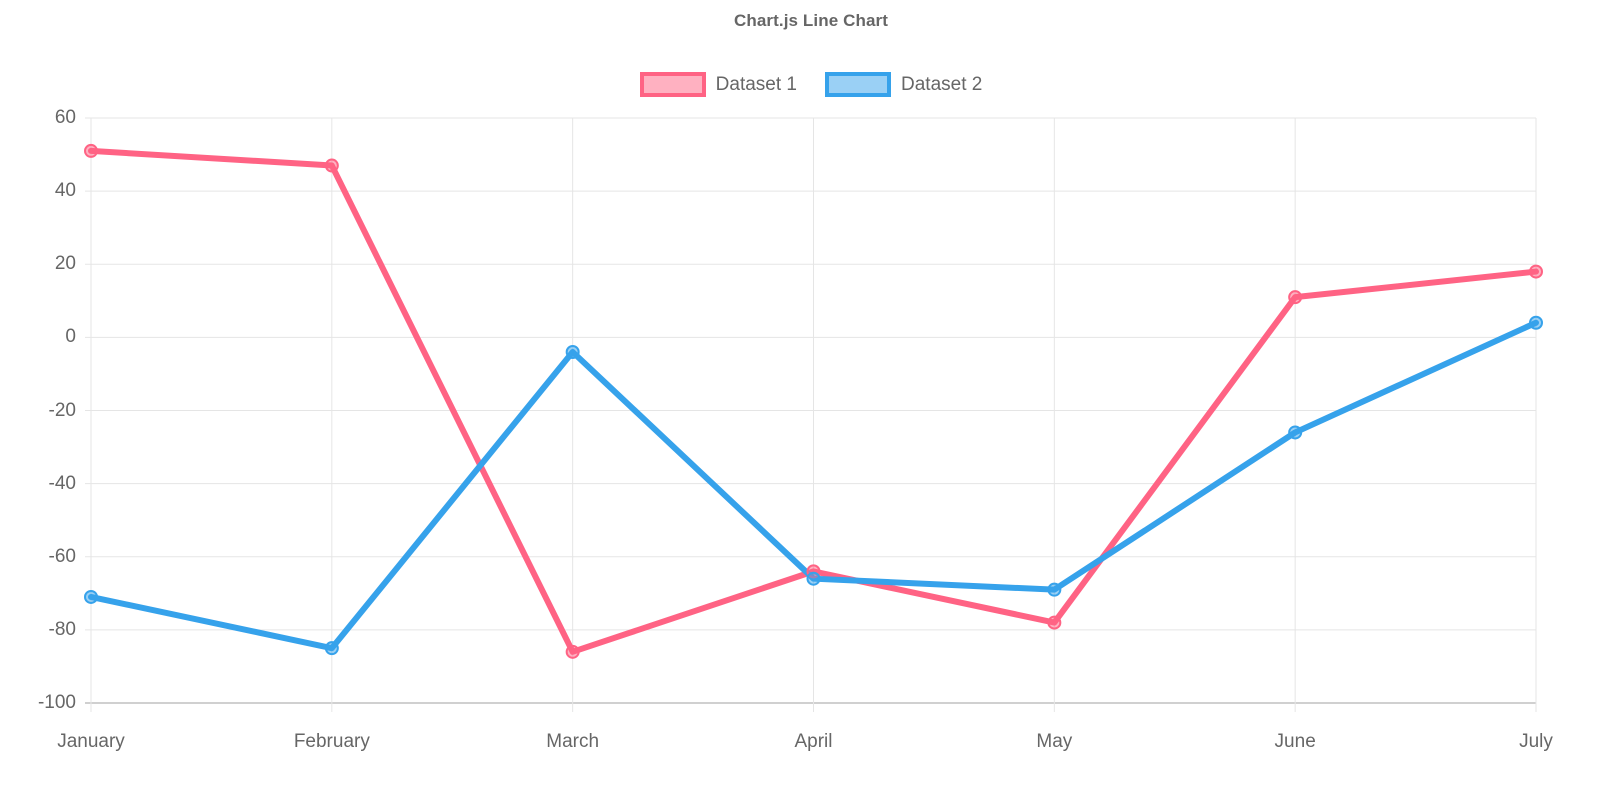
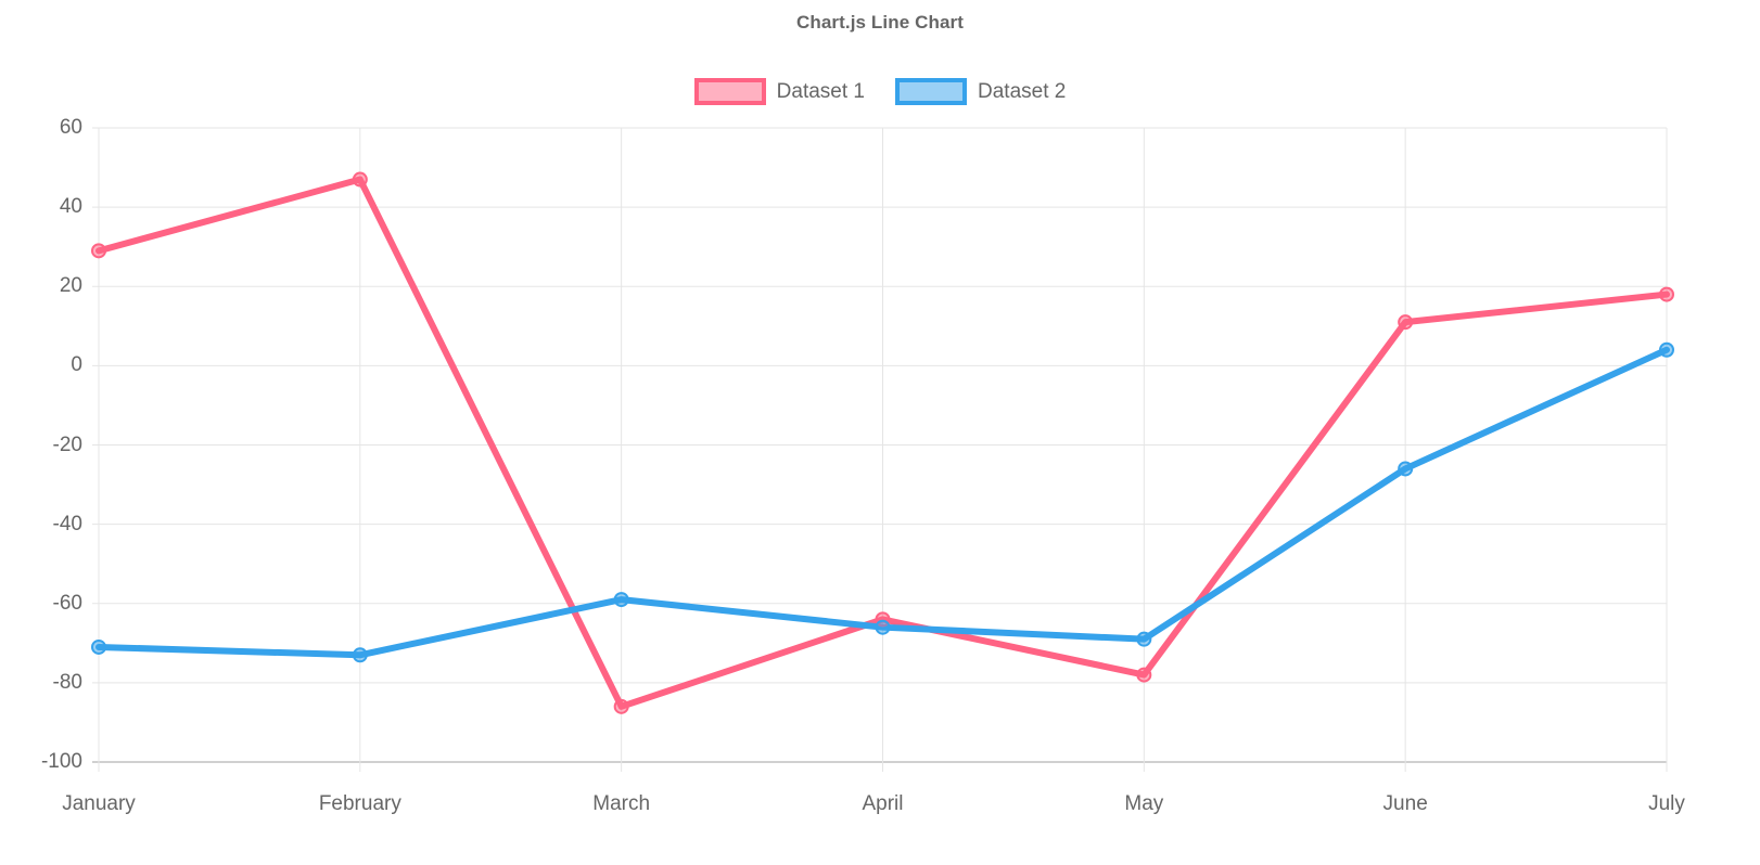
Dataset 1/January: 51 -> 29
Dataset 2/February: -85 -> -73
Dataset 2/March: -4 -> -59
